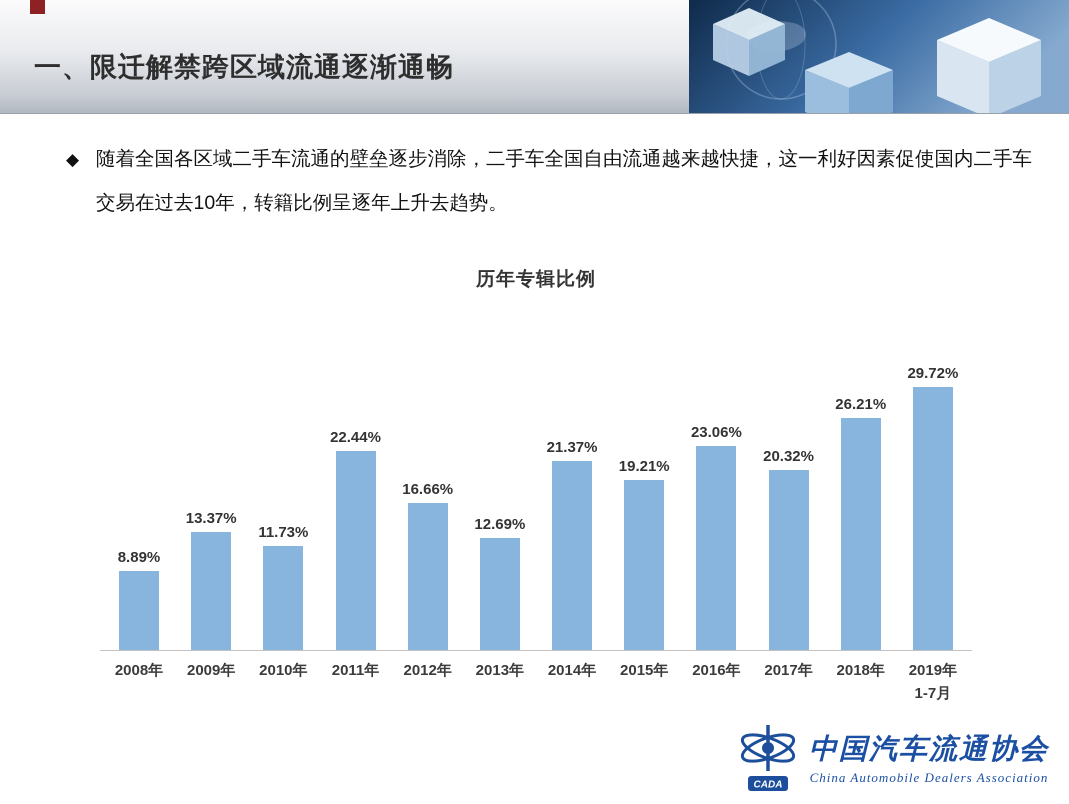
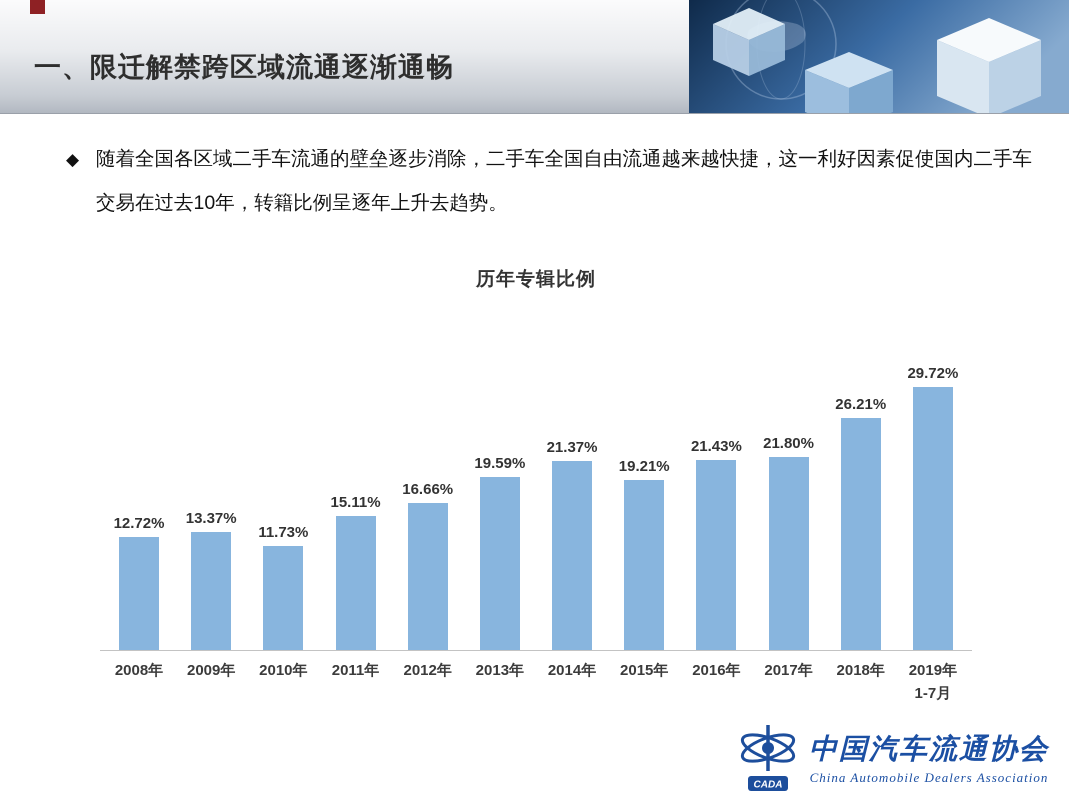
2008年: 8.89% -> 12.72%
2011年: 22.44% -> 15.11%
2013年: 12.69% -> 19.59%
2016年: 23.06% -> 21.43%
2017年: 20.32% -> 21.80%
